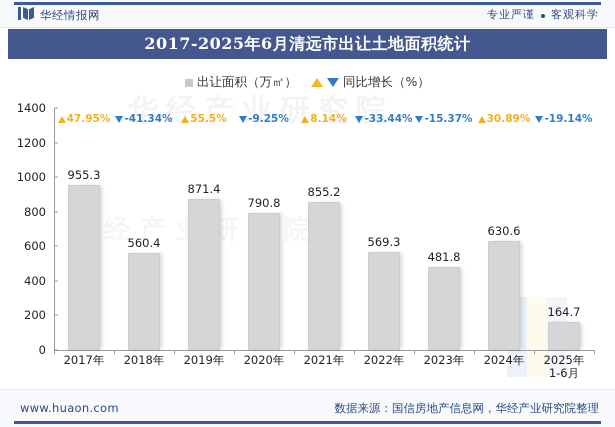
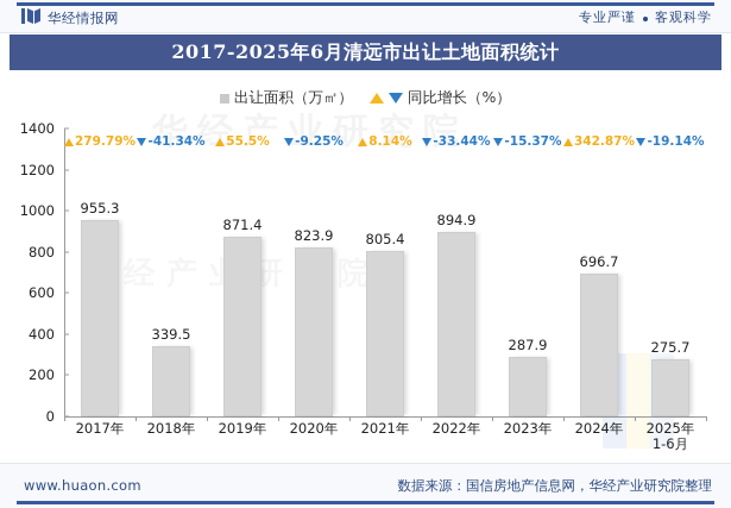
同比增长（%）/2017年: 47.95% -> 279.79%
出让面积（万㎡）/2018年: 560.4 -> 339.5
出让面积（万㎡）/2020年: 790.8 -> 823.9
出让面积（万㎡）/2021年: 855.2 -> 805.4
出让面积（万㎡）/2022年: 569.3 -> 894.9
出让面积（万㎡）/2023年: 481.8 -> 287.9
出让面积（万㎡）/2024年: 630.6 -> 696.7
同比增长（%）/2024年: 30.89% -> 342.87%
出让面积（万㎡）/2025年 1-6月: 164.7 -> 275.7
